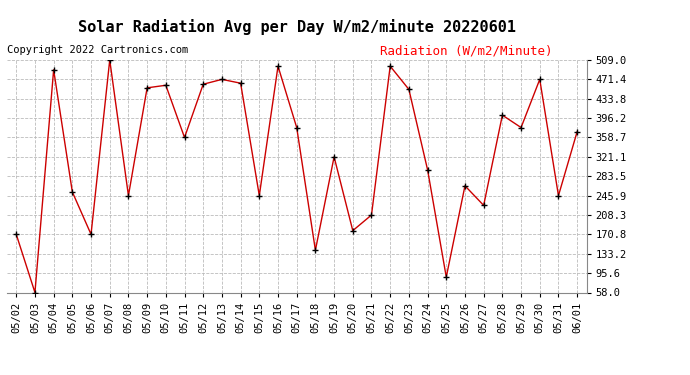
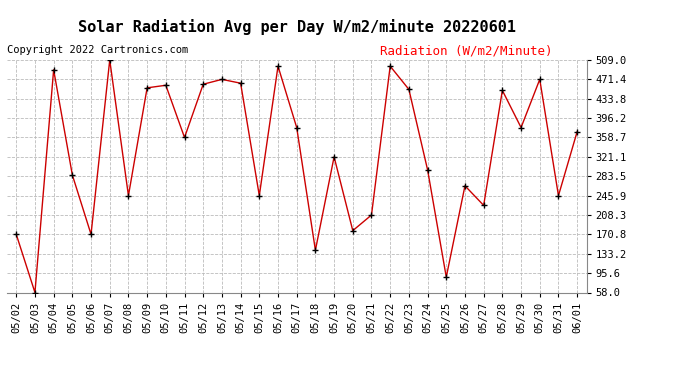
05/05: 253 -> 286
05/28: 402 -> 450
